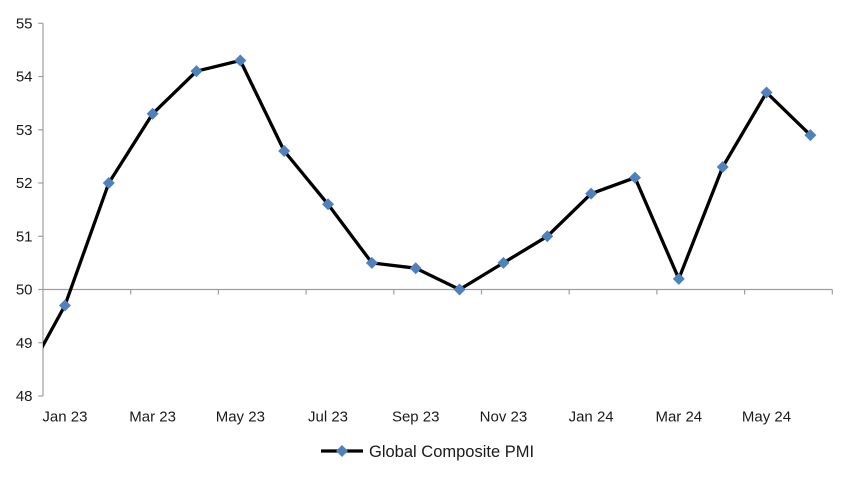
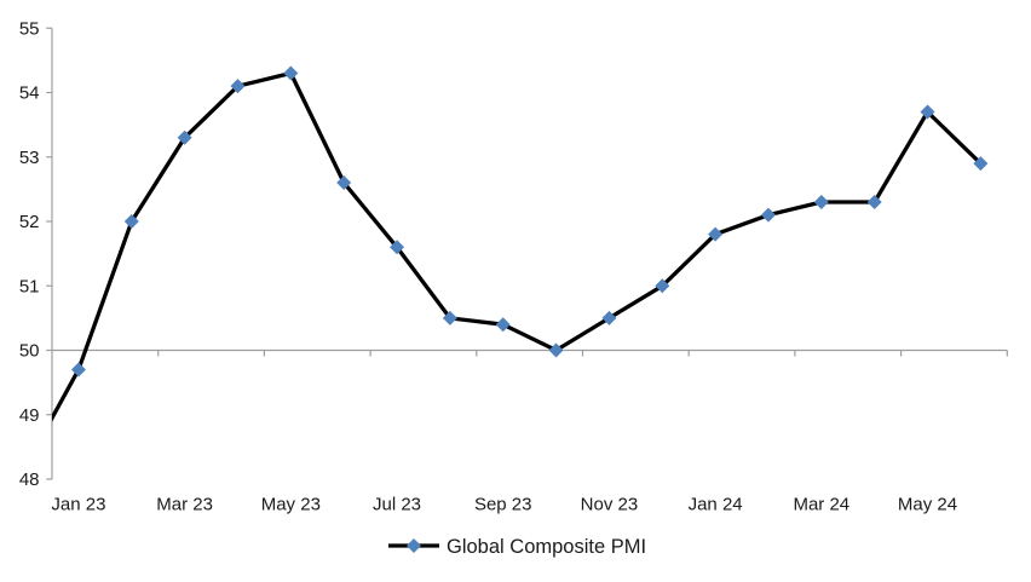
Mar 24: 50.2 -> 52.3
